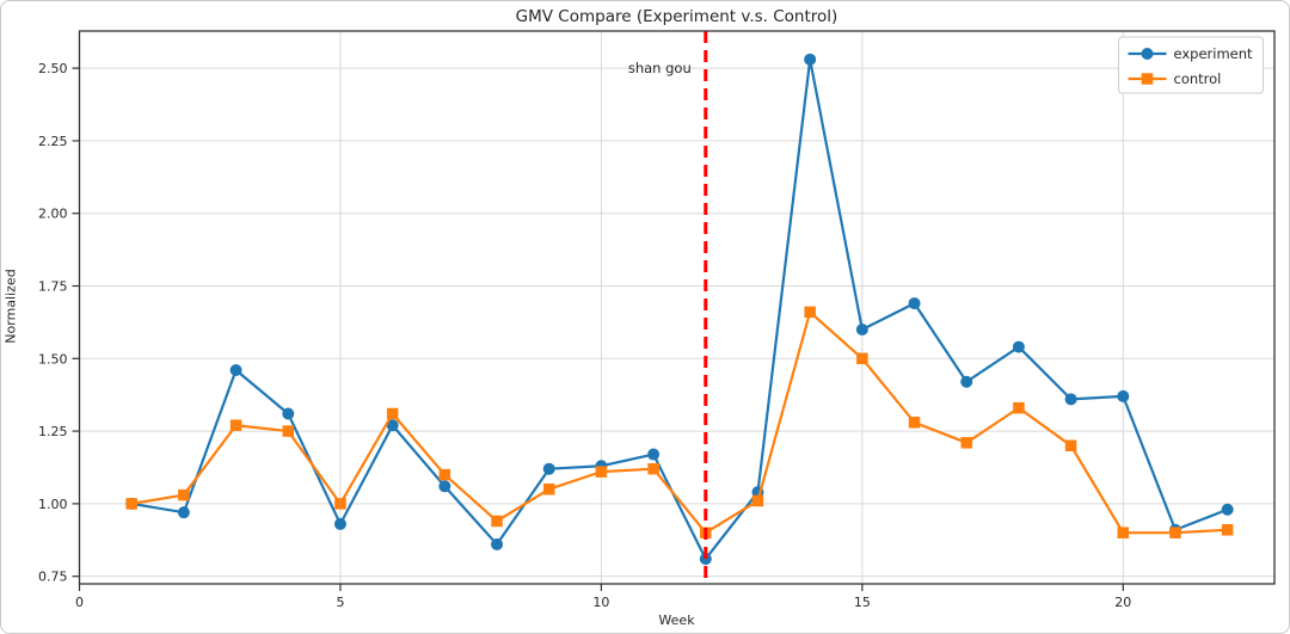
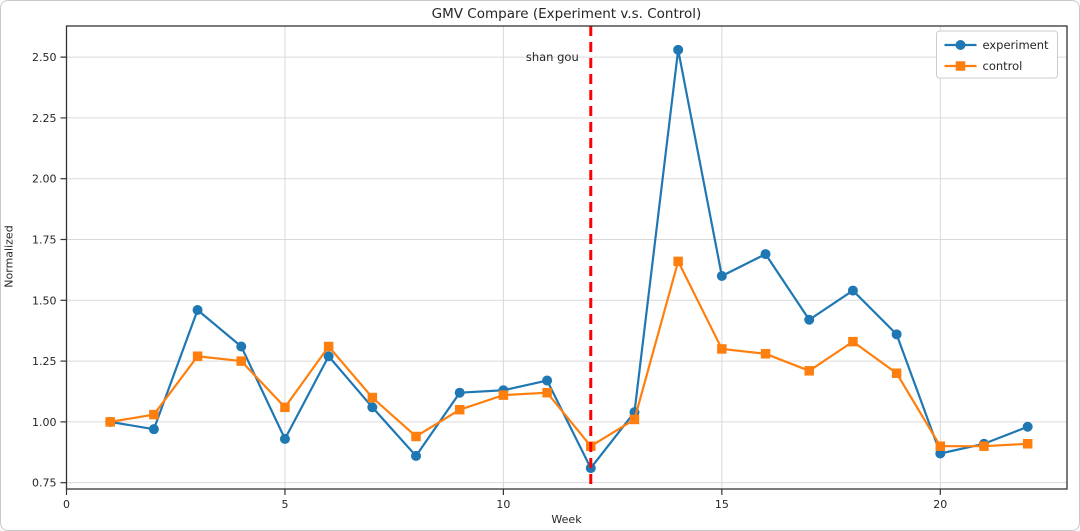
control/5: 1.00 -> 1.06
control/15: 1.50 -> 1.30
experiment/20: 1.37 -> 0.87
